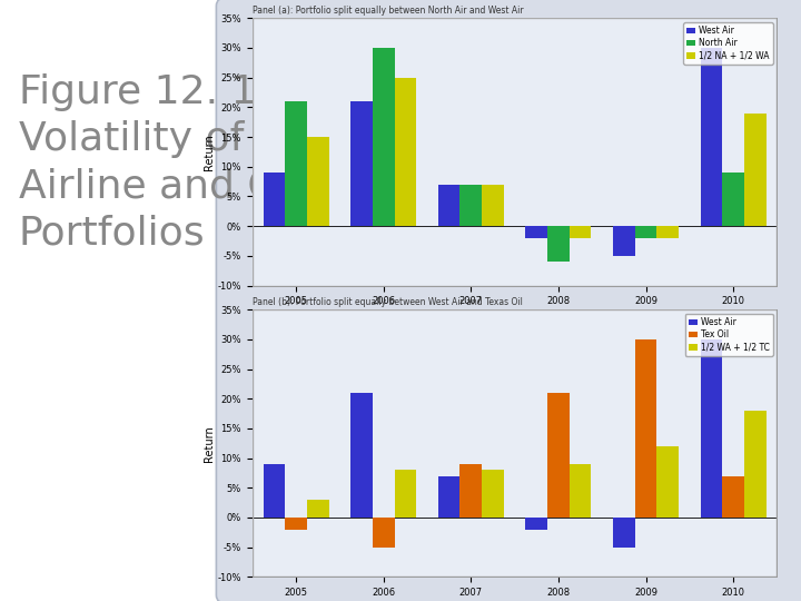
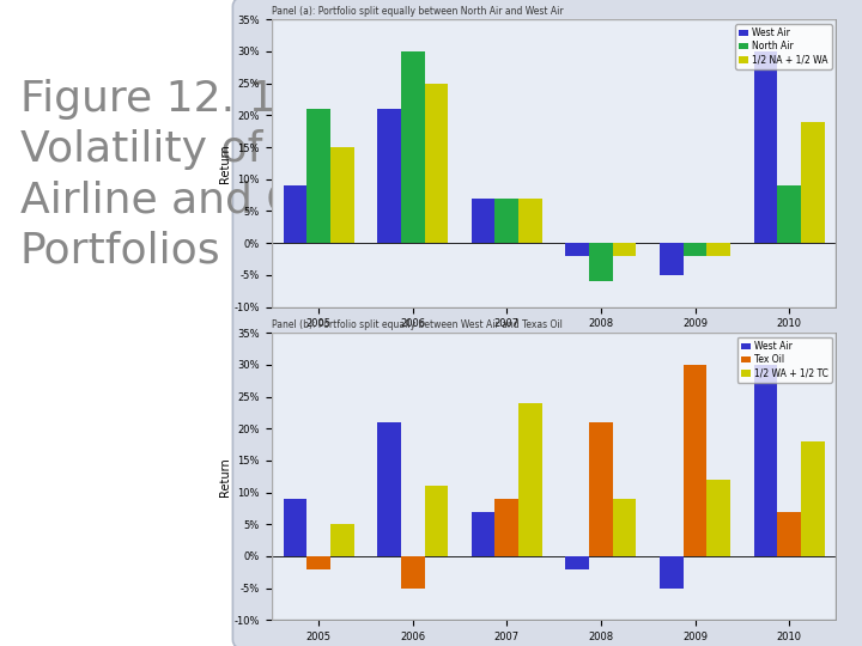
1/2 WA + 1/2 TC/2005: 3% -> 5%
1/2 WA + 1/2 TC/2006: 8% -> 11%
1/2 WA + 1/2 TC/2007: 8% -> 24%
